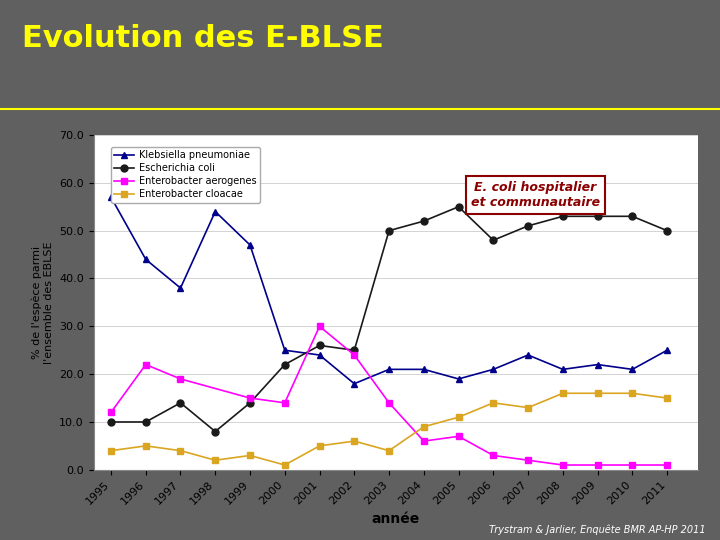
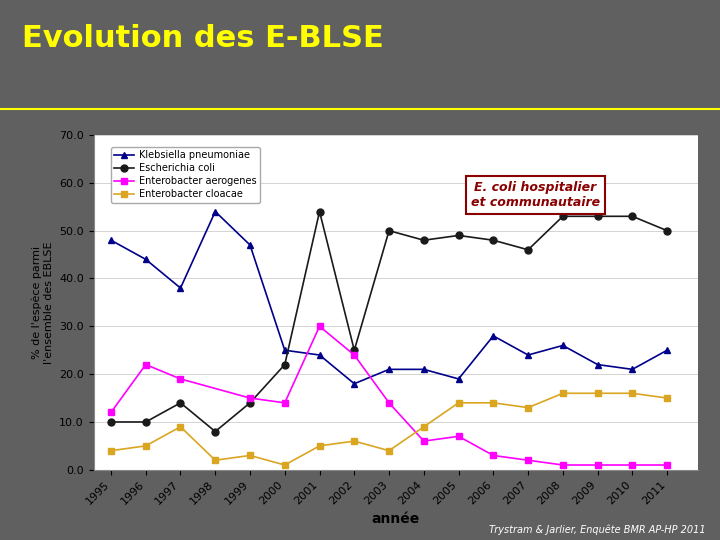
Klebsiella pneumoniae/1995: 57 -> 48
Enterobacter cloacae/1997: 4 -> 9
Escherichia coli/2001: 26 -> 54
Escherichia coli/2004: 52 -> 48
Escherichia coli/2005: 55 -> 49
Enterobacter cloacae/2005: 11 -> 14
Klebsiella pneumoniae/2006: 21 -> 28
Escherichia coli/2007: 51 -> 46
Klebsiella pneumoniae/2008: 21 -> 26
